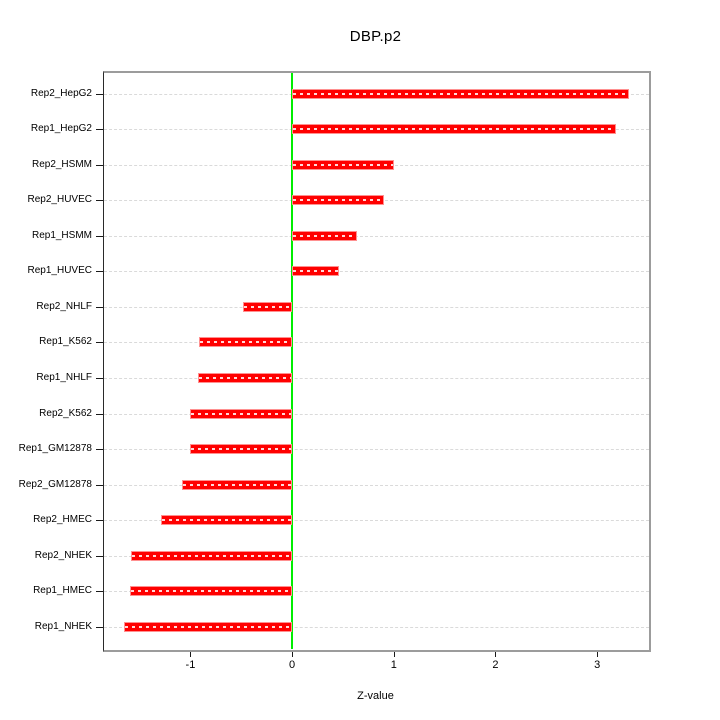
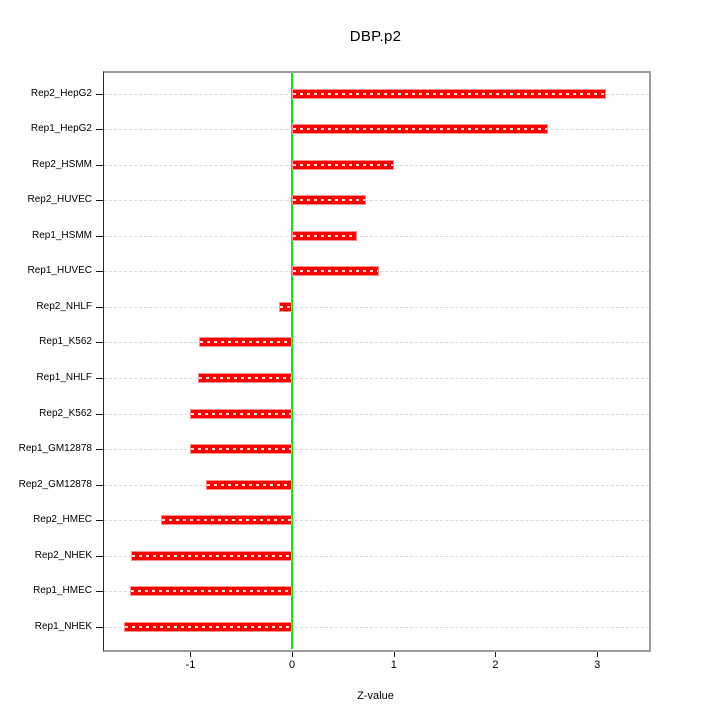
Rep2_HepG2: 3.31 -> 3.09
Rep1_HepG2: 3.19 -> 2.52
Rep2_HUVEC: 0.90 -> 0.73
Rep1_HUVEC: 0.46 -> 0.85
Rep2_NHLF: -0.48 -> -0.13
Rep2_GM12878: -1.08 -> -0.85
